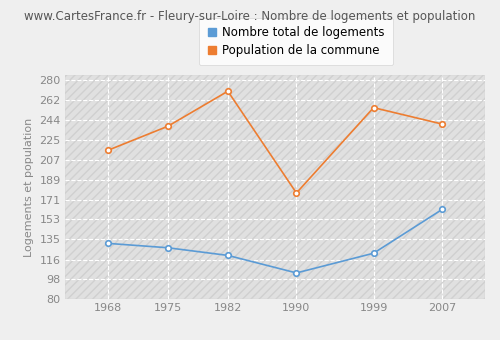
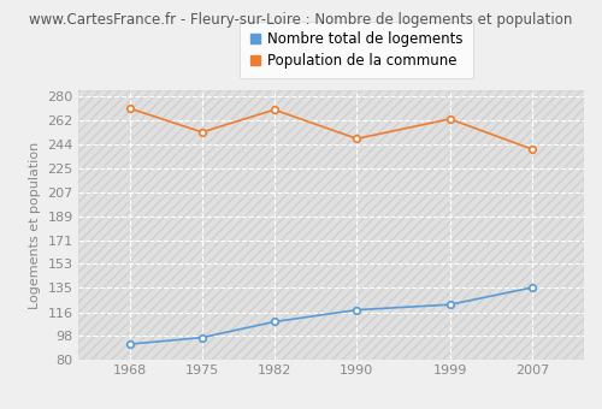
Nombre total de logements/1968: 131 -> 92
Population de la commune/1968: 216 -> 271
Nombre total de logements/1975: 127 -> 97
Population de la commune/1975: 238 -> 253
Nombre total de logements/1982: 120 -> 109
Nombre total de logements/1990: 104 -> 118
Population de la commune/1990: 177 -> 248
Population de la commune/1999: 255 -> 263
Nombre total de logements/2007: 162 -> 135
